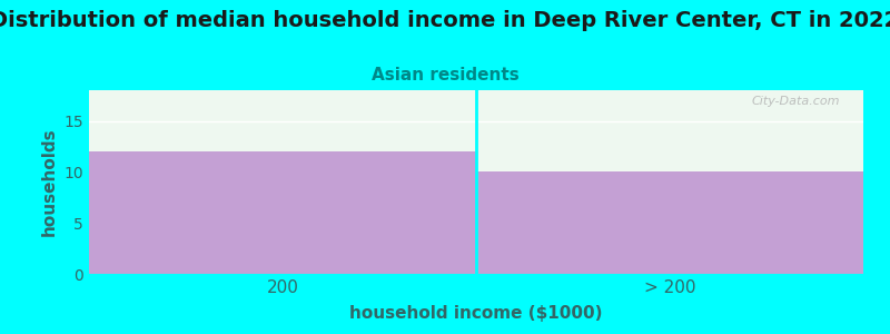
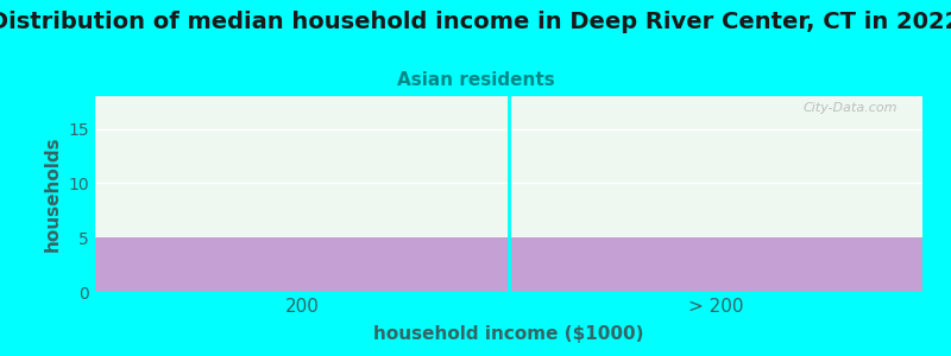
200: 12 -> 5
> 200: 10 -> 5
